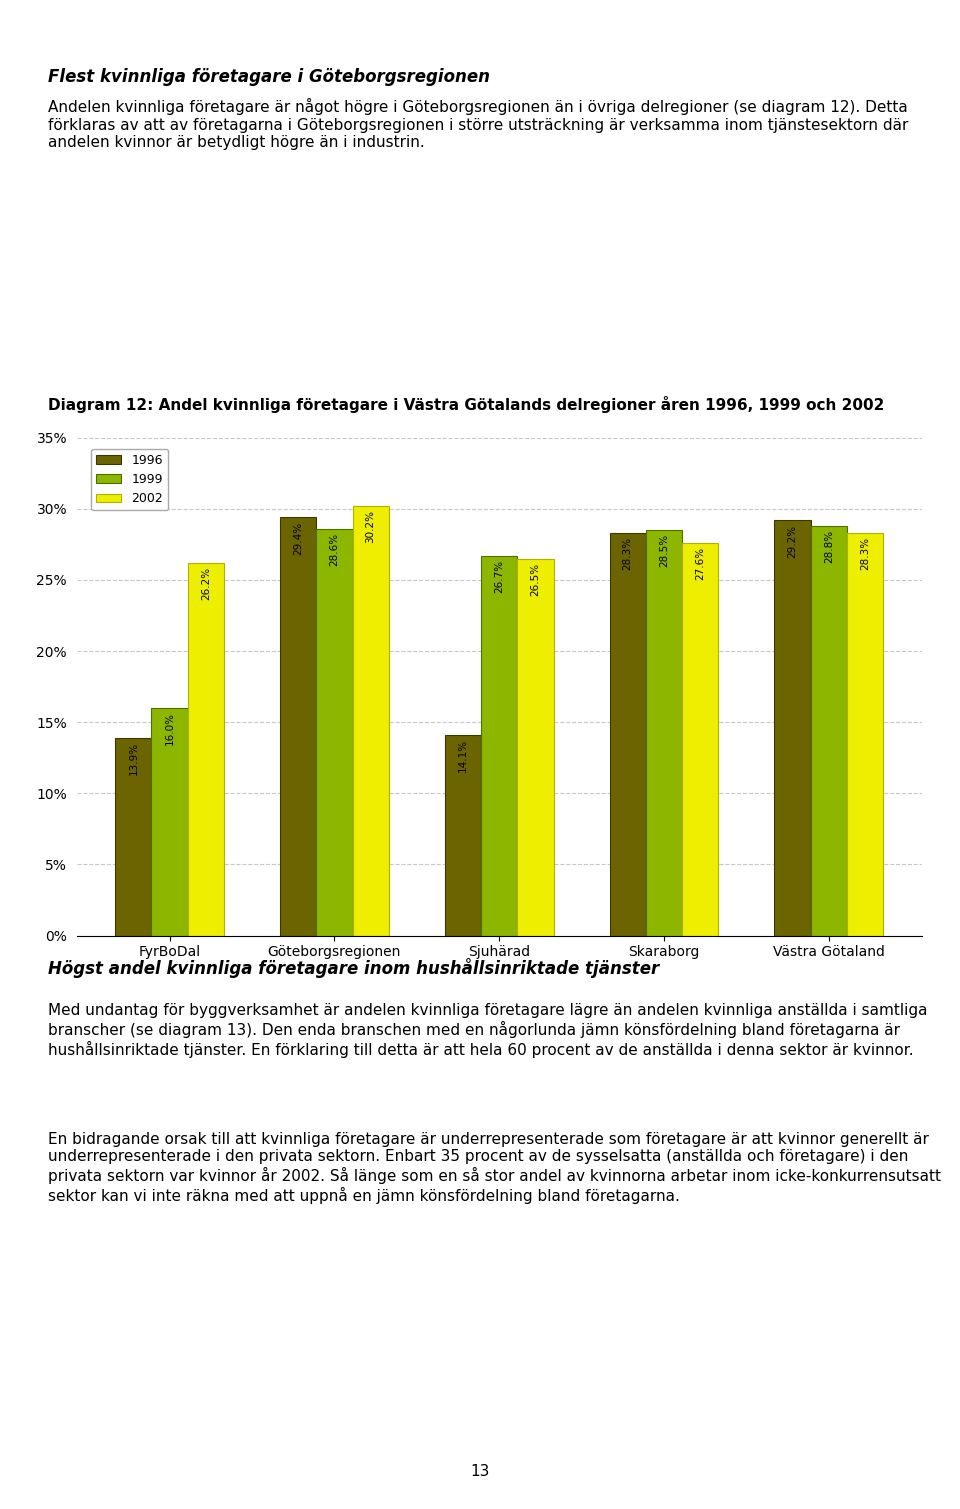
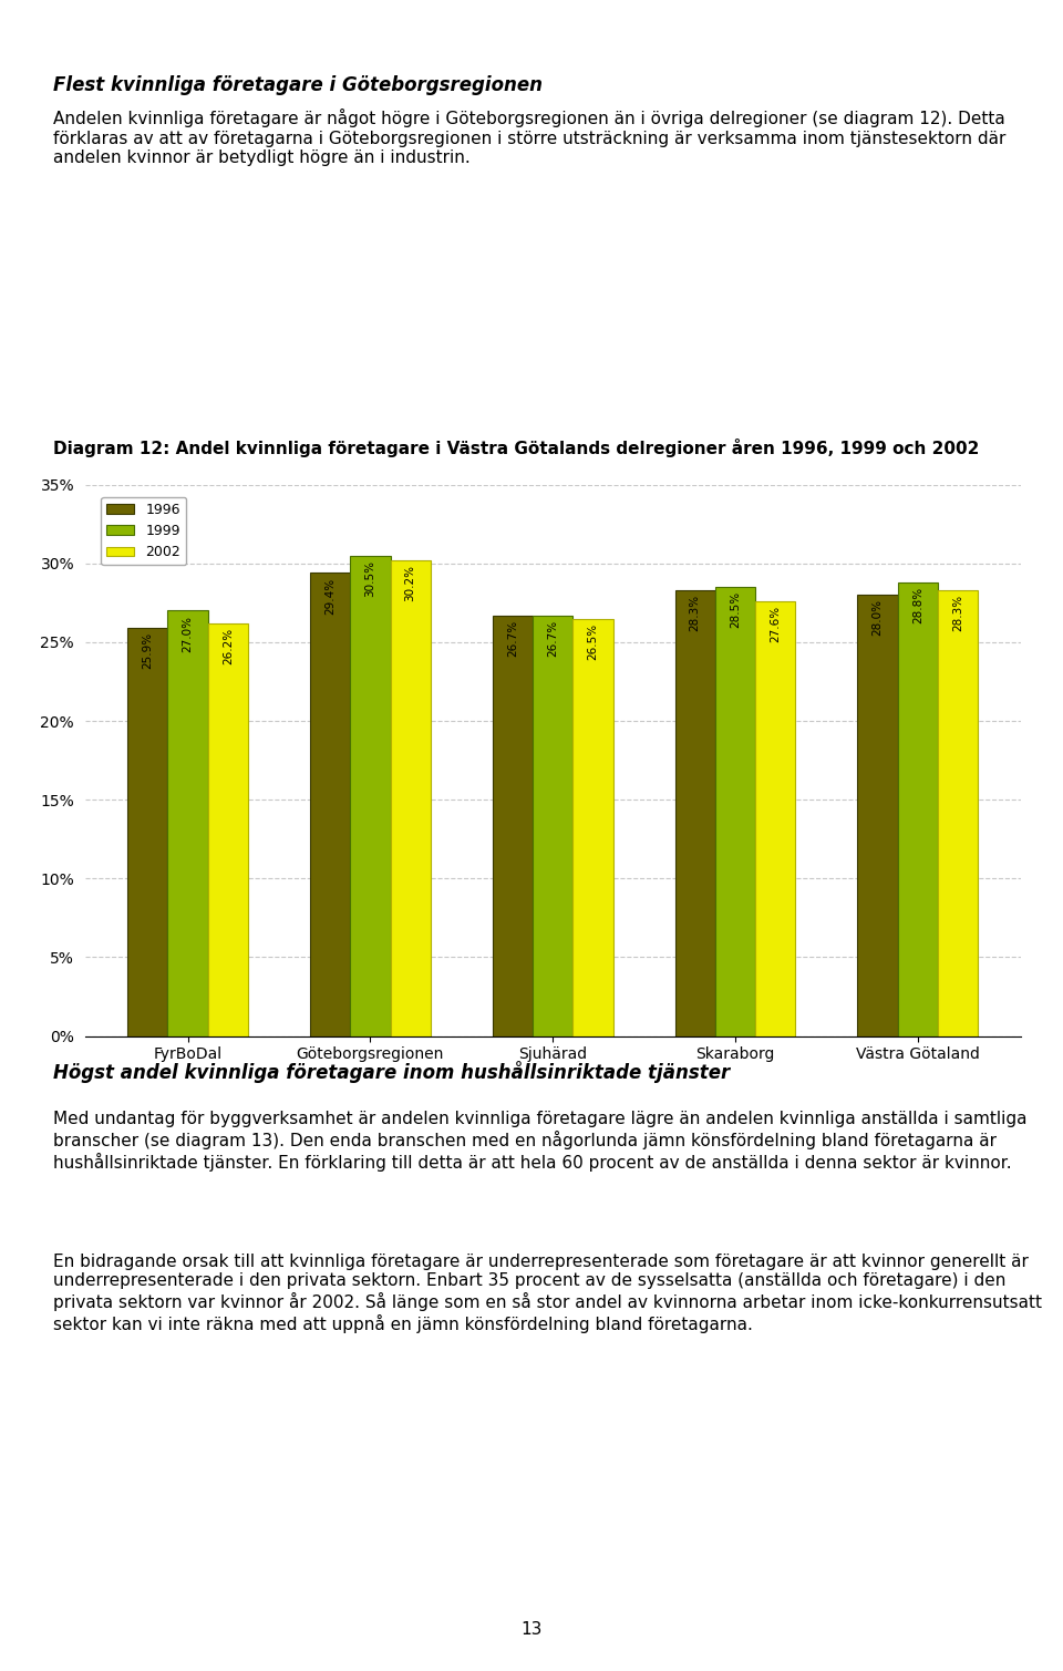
1996/FyrBoDal: 13.9% -> 25.9%
1999/FyrBoDal: 16.0% -> 27.0%
1999/Göteborgsregionen: 28.6% -> 30.5%
1996/Sjuhärad: 14.1% -> 26.7%
1996/Västra Götaland: 29.2% -> 28.0%
